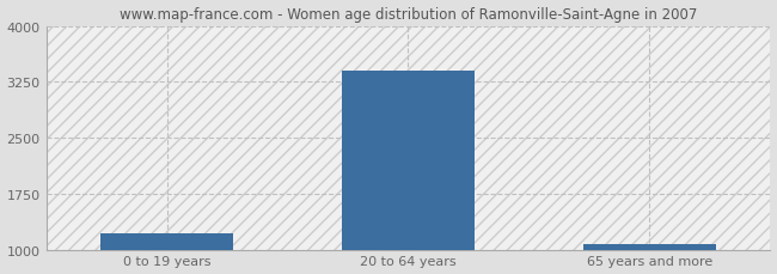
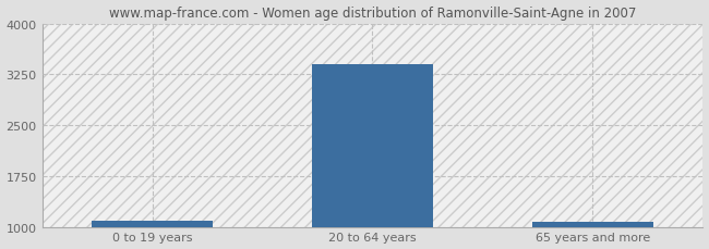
0 to 19 years: 1220 -> 1090
